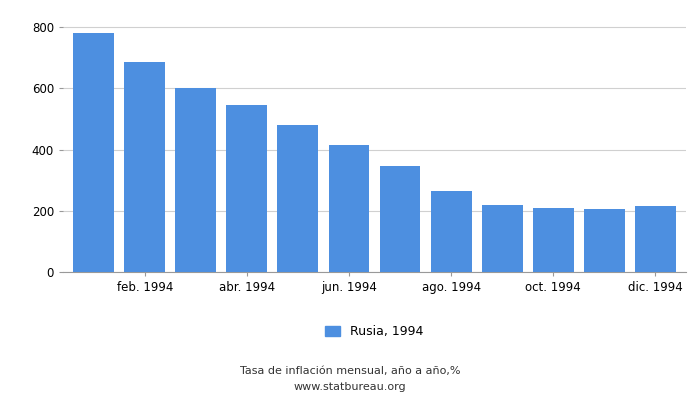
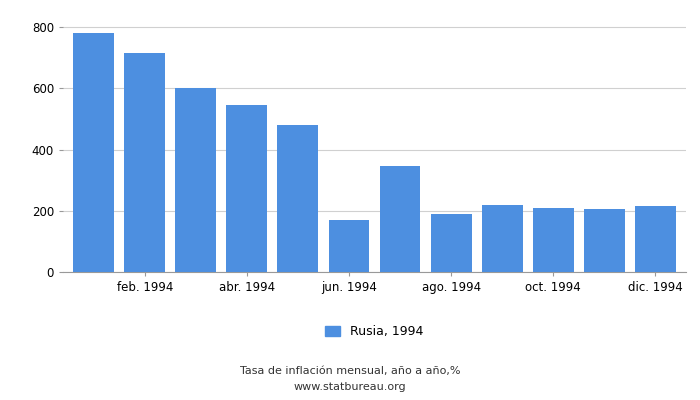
feb. 1994: 685 -> 715
jun. 1994: 415 -> 170
ago. 1994: 265 -> 190
